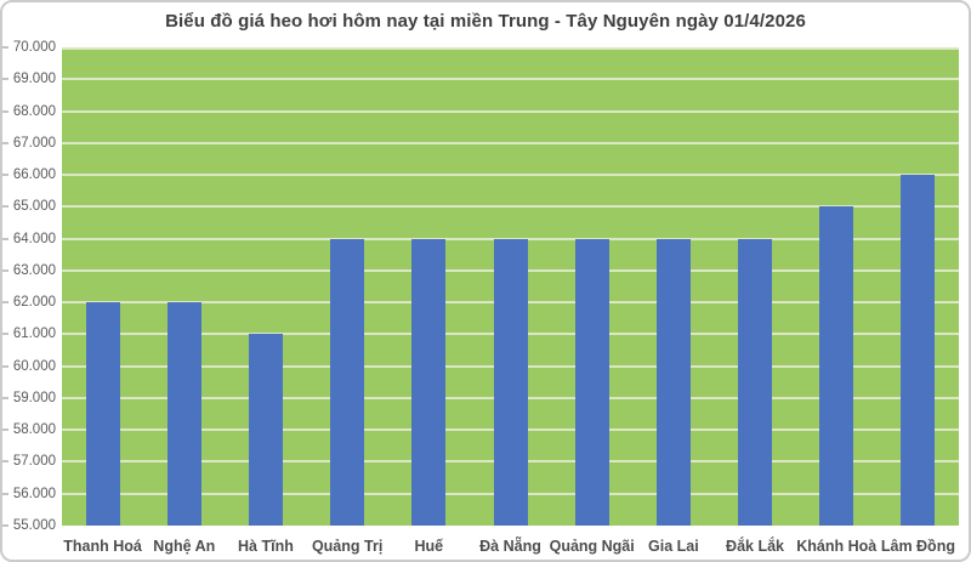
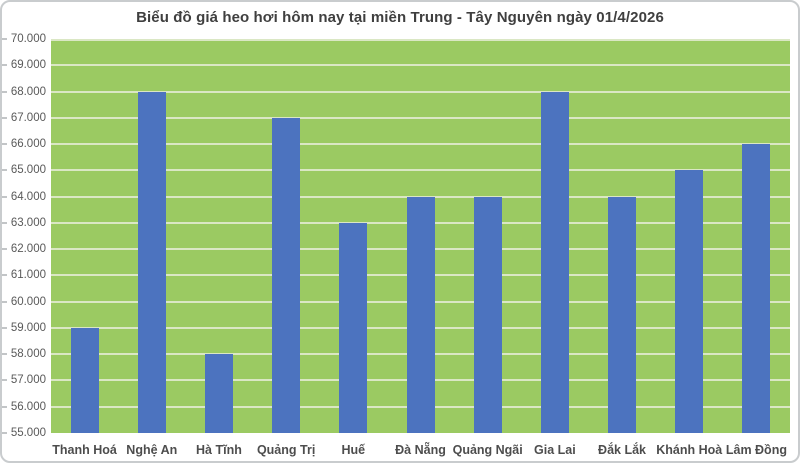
Thanh Hoá: 62000 -> 59000
Nghệ An: 62000 -> 68000
Hà Tĩnh: 61000 -> 58000
Quảng Trị: 64000 -> 67000
Huế: 64000 -> 63000
Gia Lai: 64000 -> 68000
